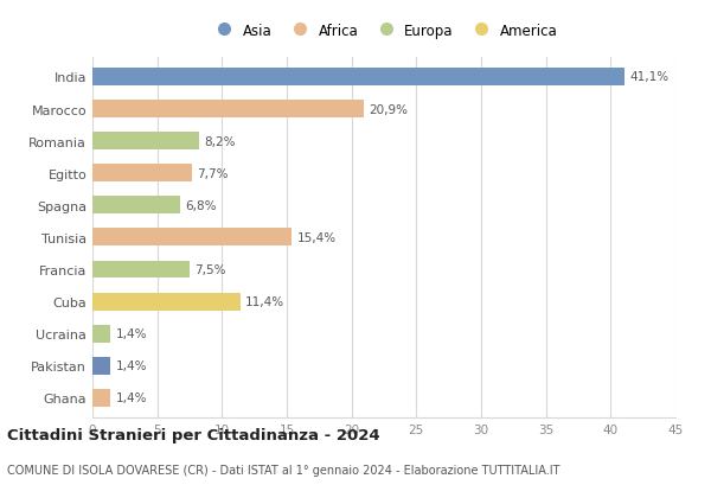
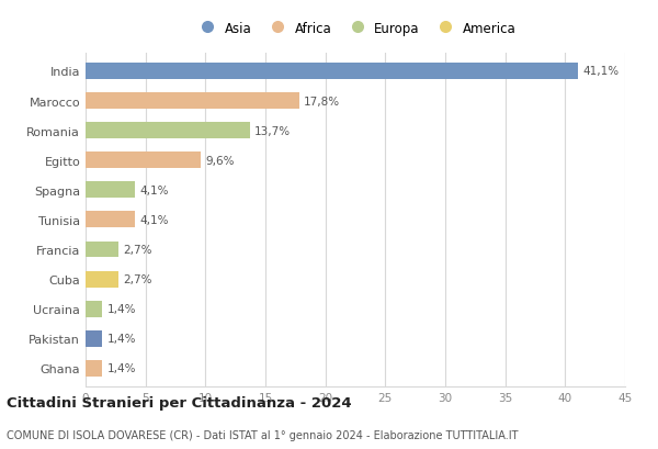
Marocco: 20,9% -> 17,8%
Romania: 8,2% -> 13,7%
Egitto: 7,7% -> 9,6%
Spagna: 6,8% -> 4,1%
Tunisia: 15,4% -> 4,1%
Francia: 7,5% -> 2,7%
Cuba: 11,4% -> 2,7%
